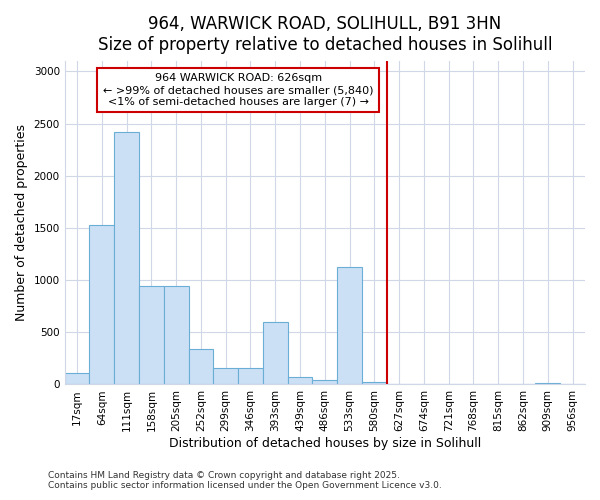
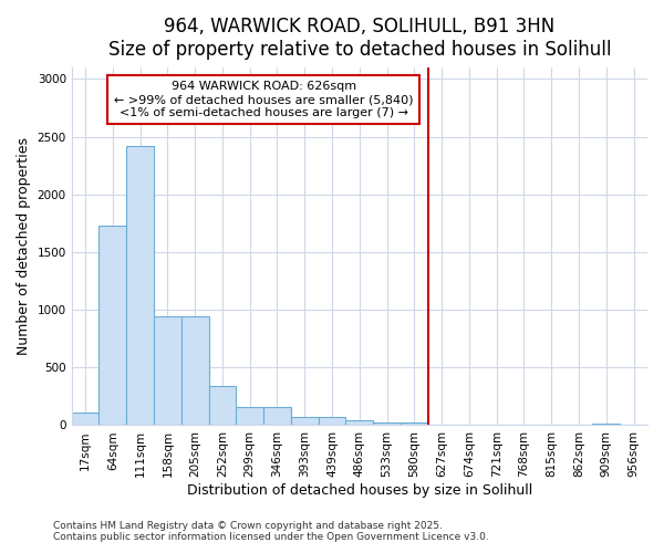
64sqm: 1530 -> 1730
393sqm: 600 -> 80
533sqm: 1130 -> 20
